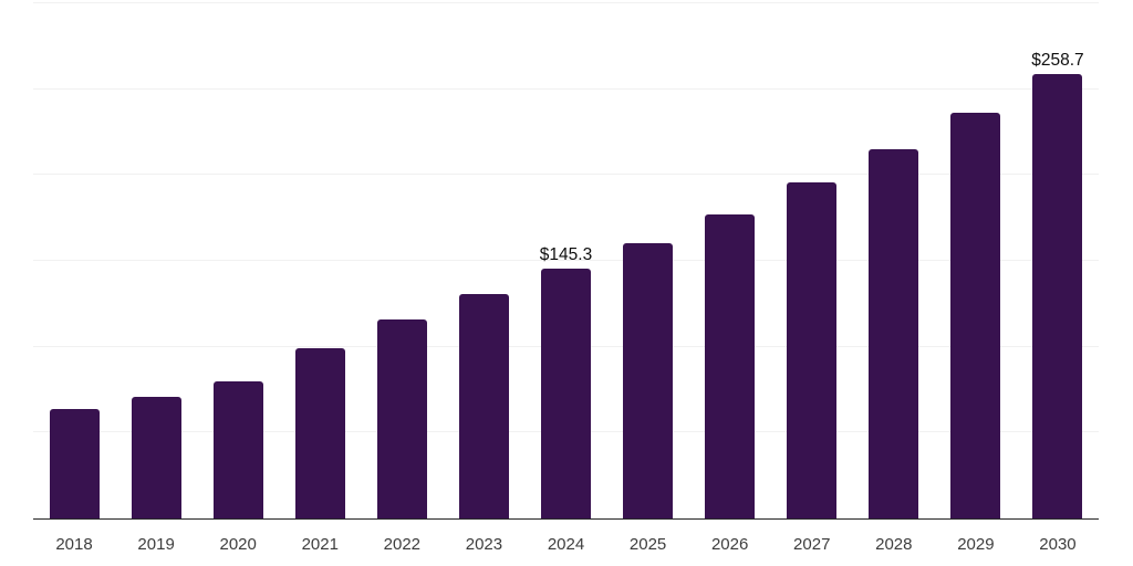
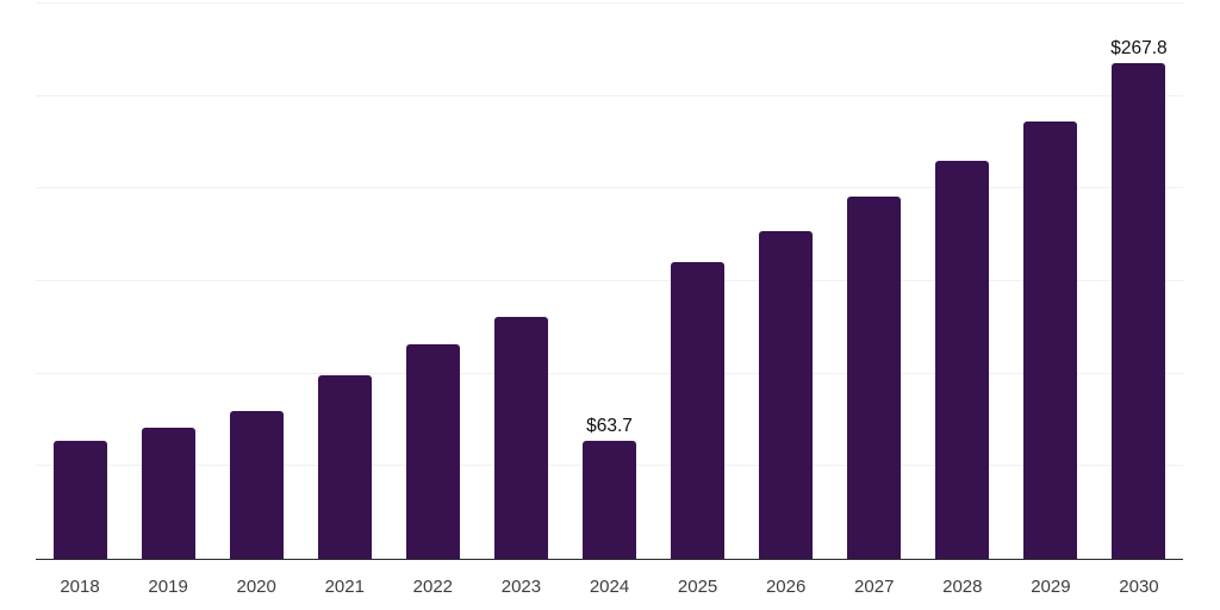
2024: $145.3 -> $63.7
2030: $258.7 -> $267.8
